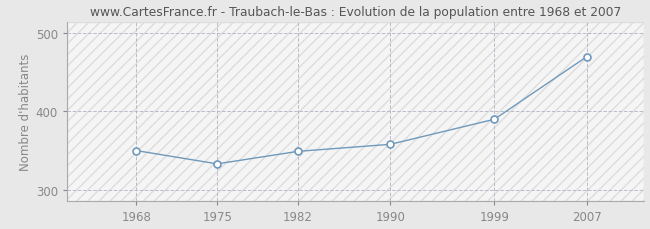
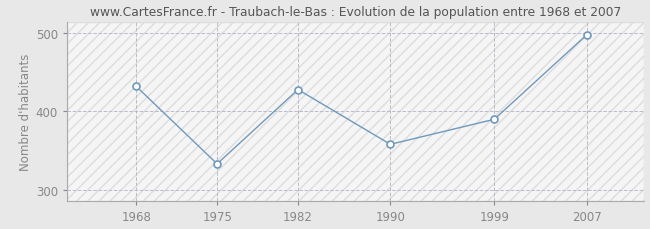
1968: 350 -> 432
1982: 349 -> 428
2007: 470 -> 498
